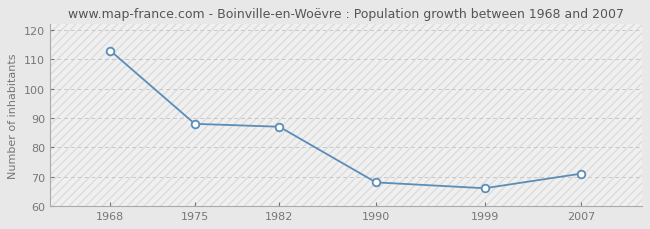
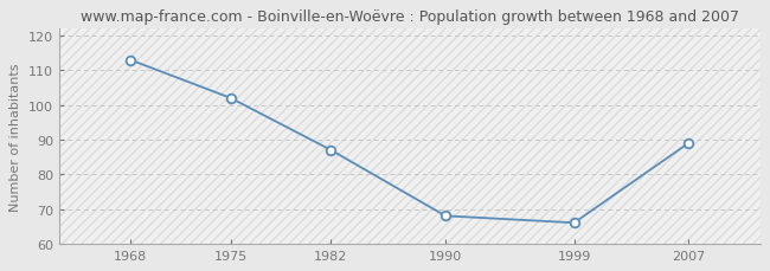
1975: 88 -> 102
2007: 71 -> 89
